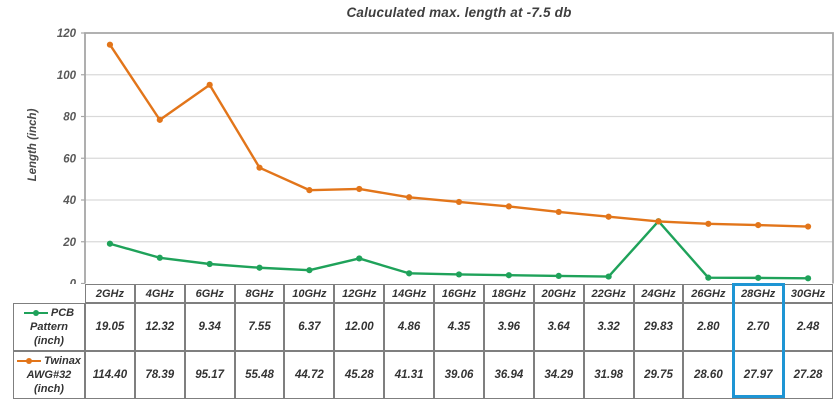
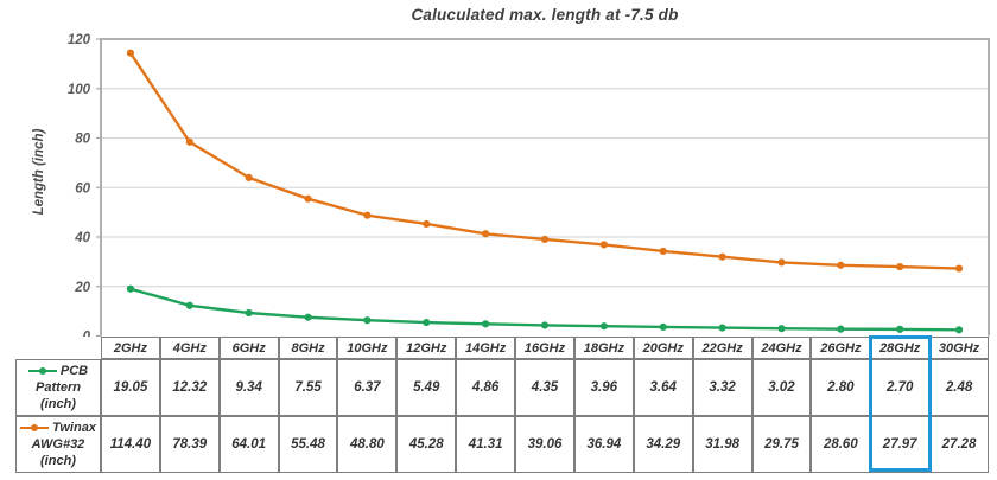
Twinax AWG#32 (inch)/6GHz: 95.17 -> 64.01
Twinax AWG#32 (inch)/10GHz: 44.72 -> 48.80
PCB Pattern (inch)/12GHz: 12.00 -> 5.49
PCB Pattern (inch)/24GHz: 29.83 -> 3.02
